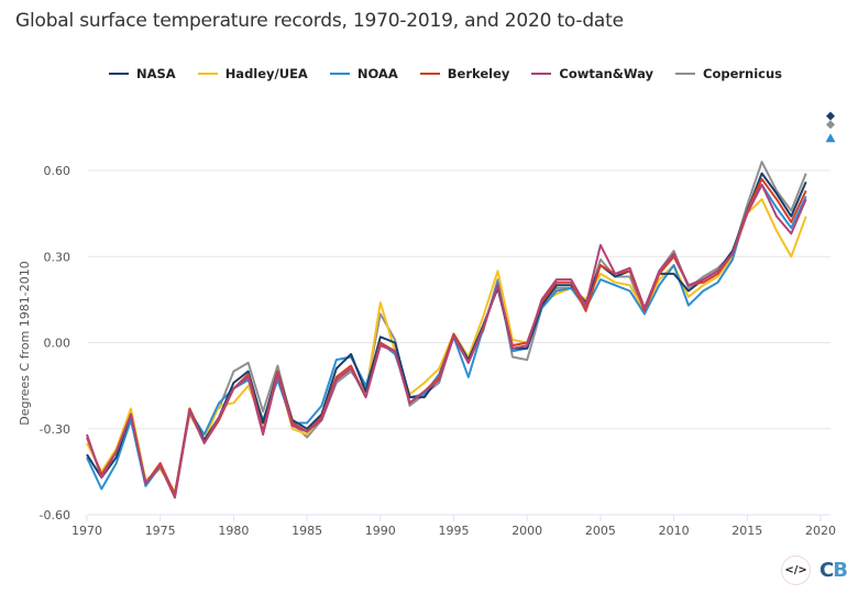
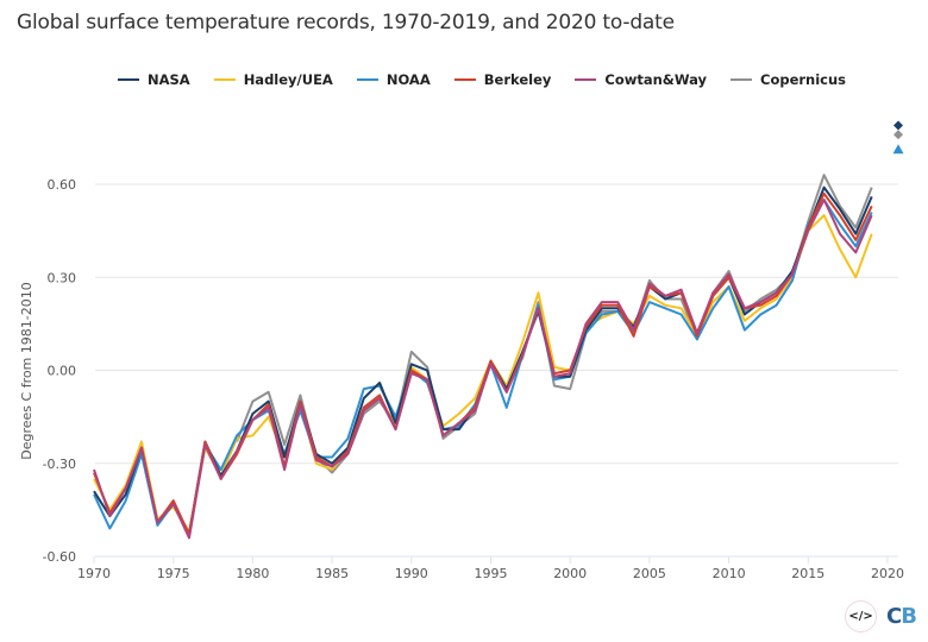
Hadley/UEA/1990: 0.14 -> 0.01
Copernicus/1990: 0.10 -> 0.06
Cowtan&Way/2005: 0.34 -> 0.28
NASA/2010: 0.24 -> 0.30
